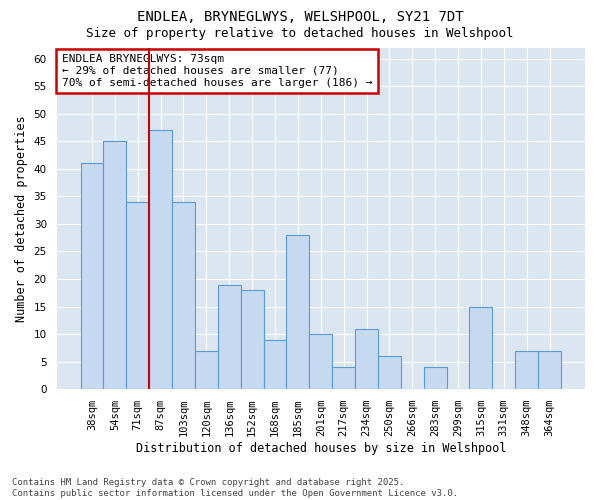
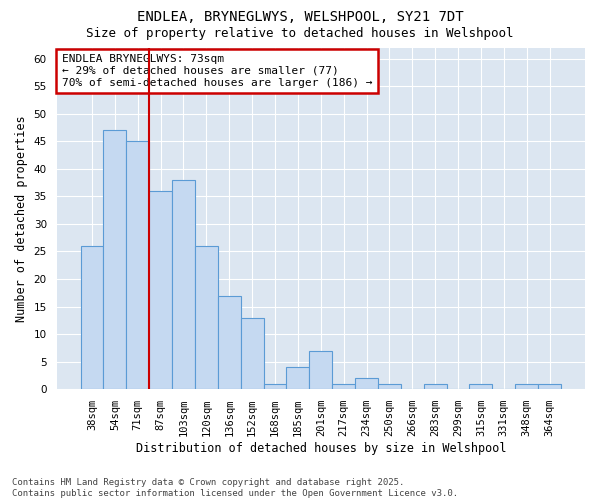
38sqm: 41 -> 26
54sqm: 45 -> 47
71sqm: 34 -> 45
87sqm: 47 -> 36
103sqm: 34 -> 38
120sqm: 7 -> 26
136sqm: 19 -> 17
152sqm: 18 -> 13
168sqm: 9 -> 1
185sqm: 28 -> 4
201sqm: 10 -> 7
217sqm: 4 -> 1
234sqm: 11 -> 2
250sqm: 6 -> 1
283sqm: 4 -> 1
315sqm: 15 -> 1
348sqm: 7 -> 1
364sqm: 7 -> 1
